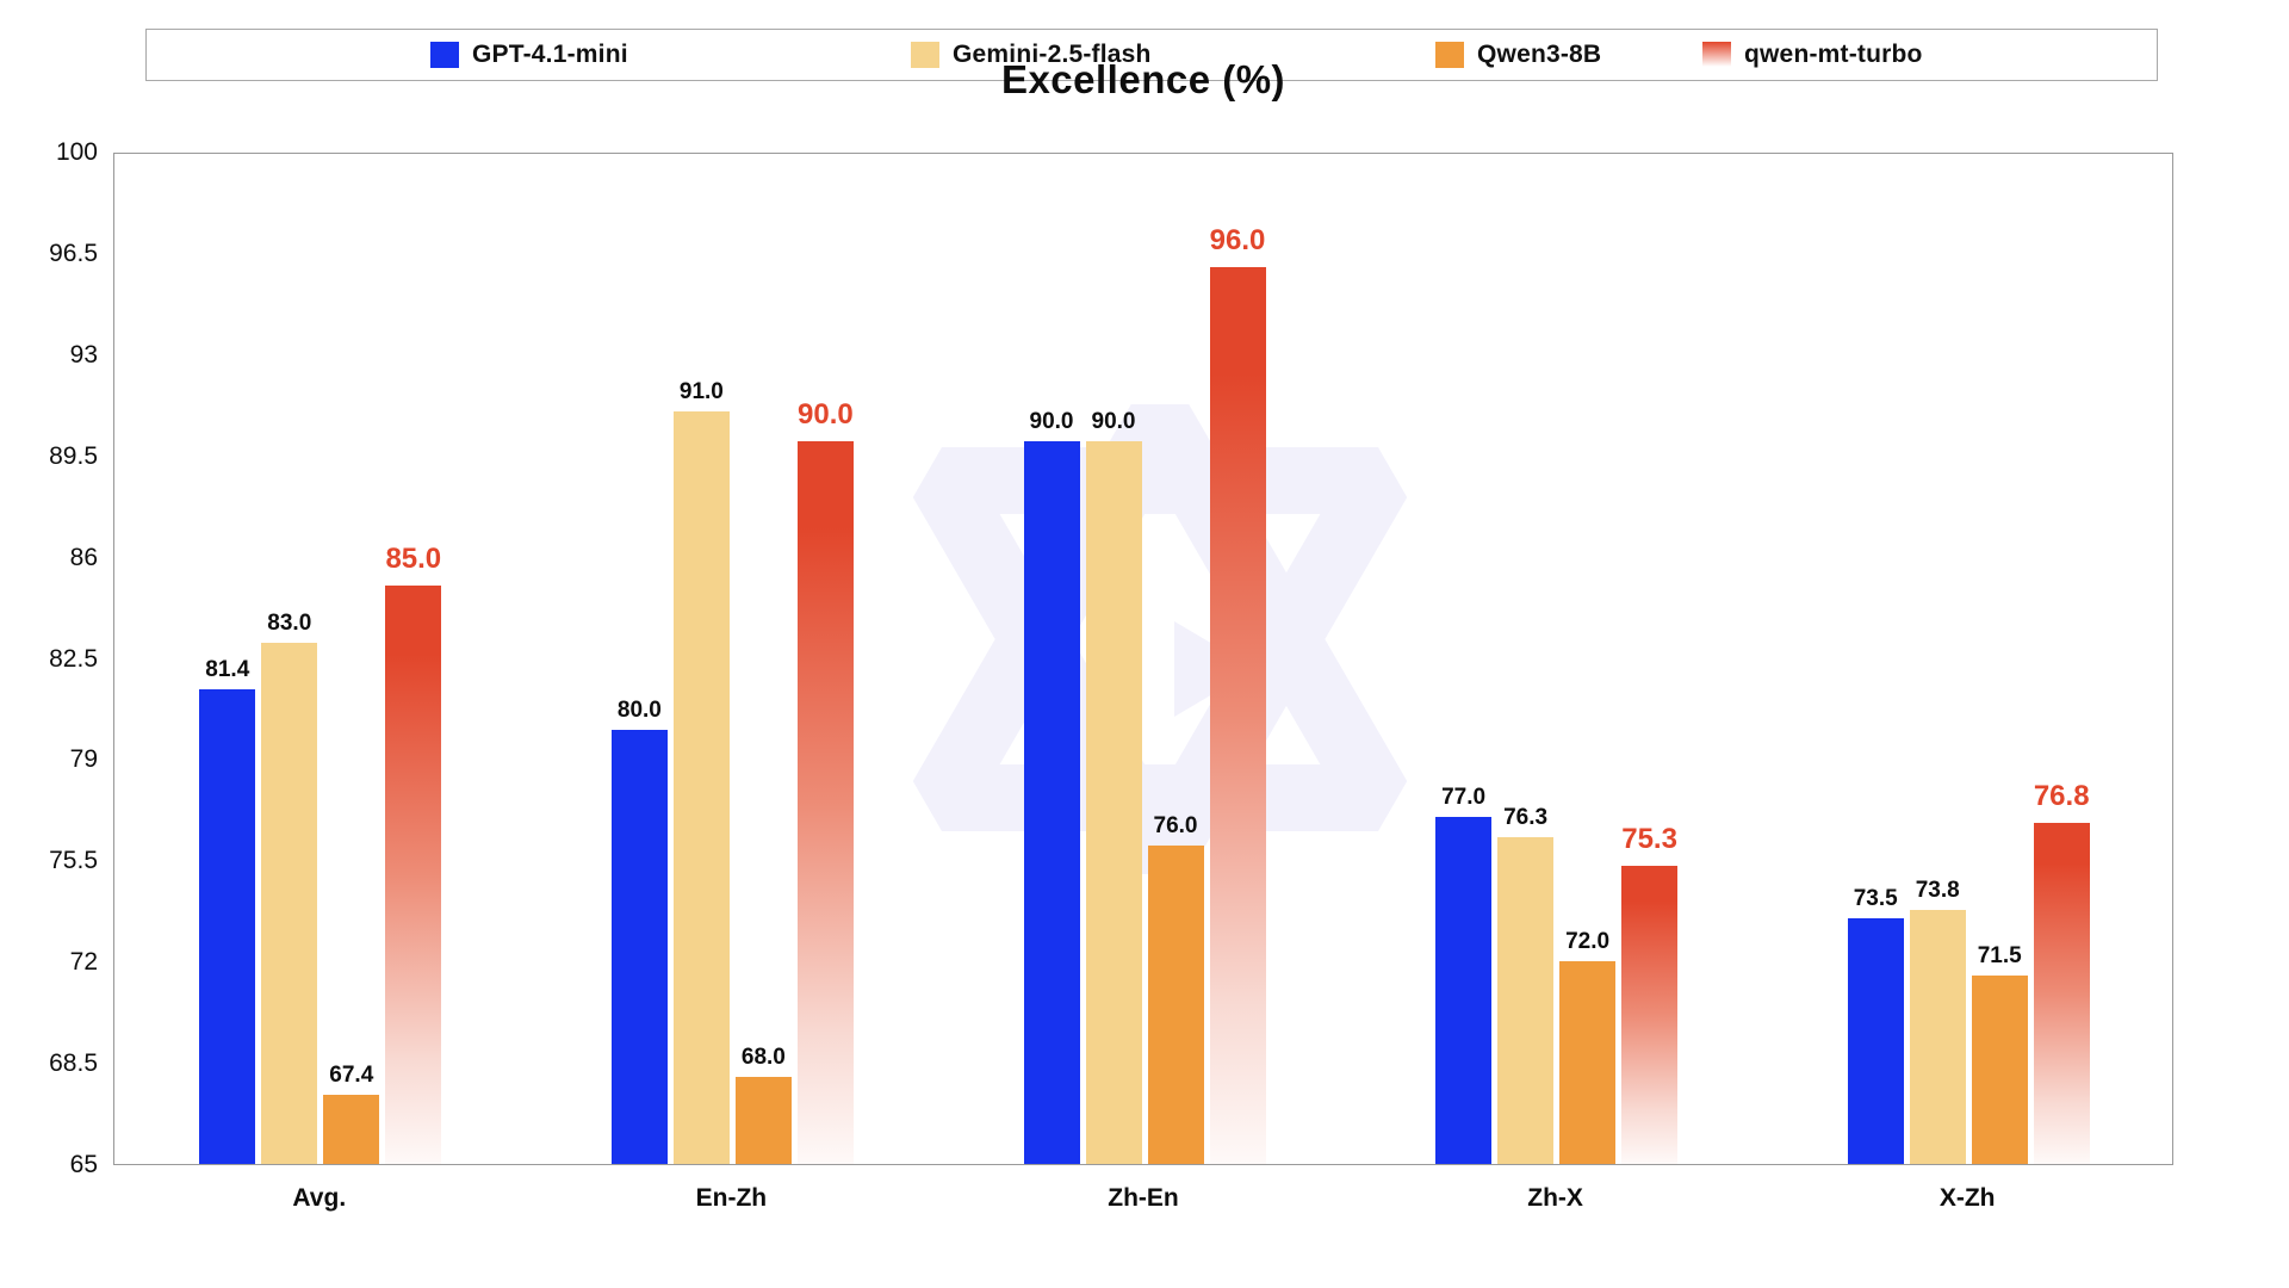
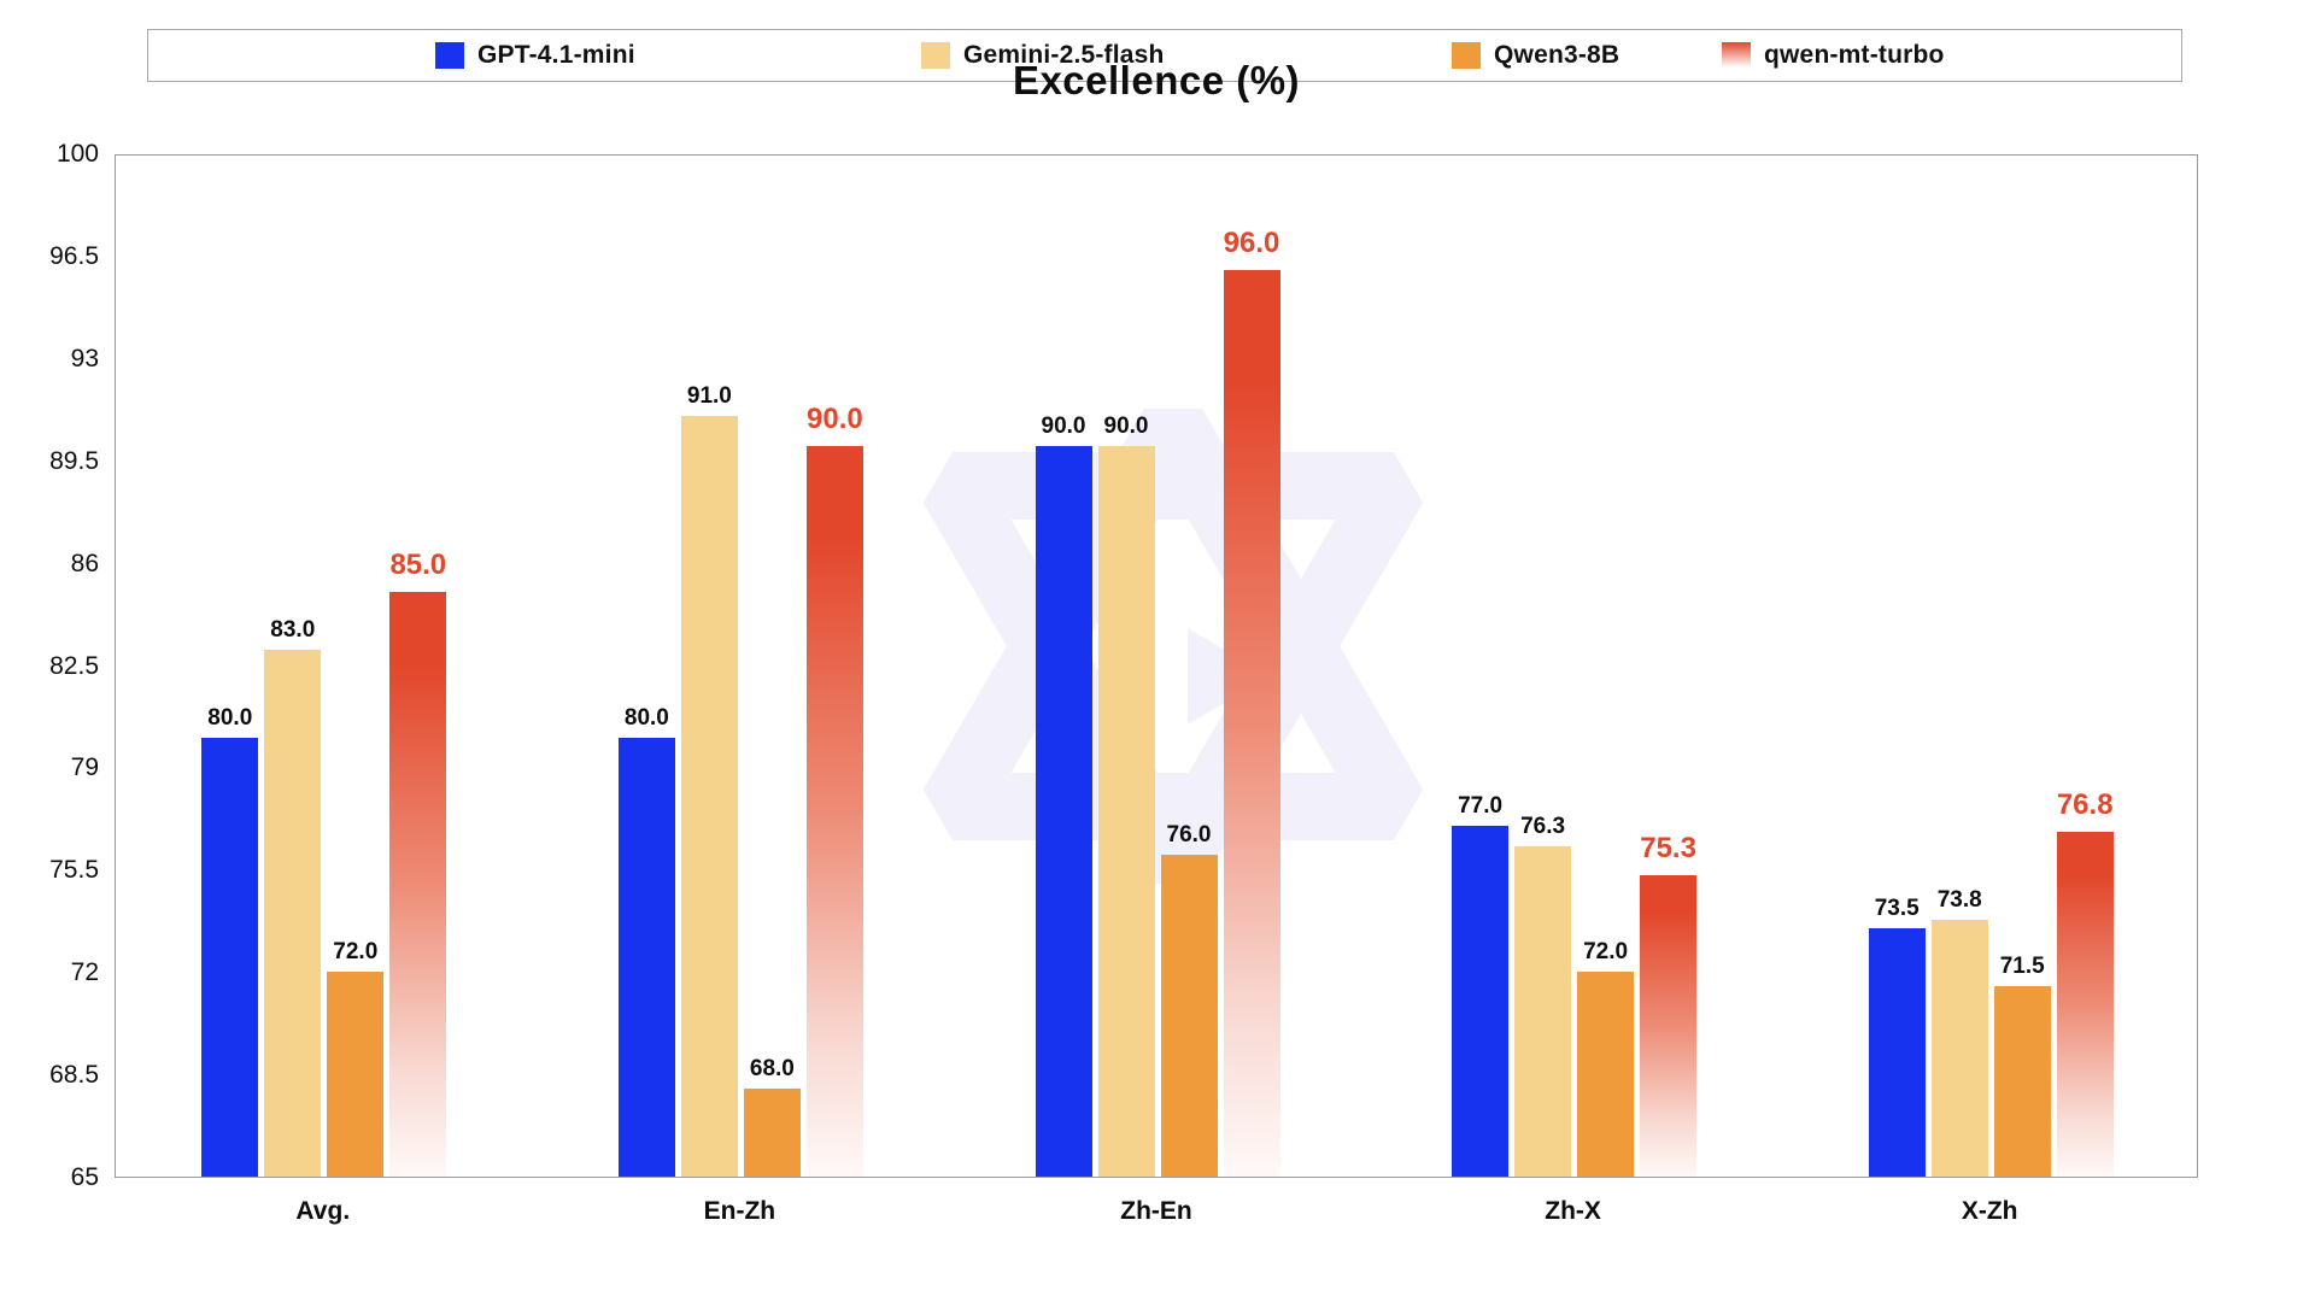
GPT-4.1-mini/Avg.: 81.4 -> 80.0
Qwen3-8B/Avg.: 67.4 -> 72.0
